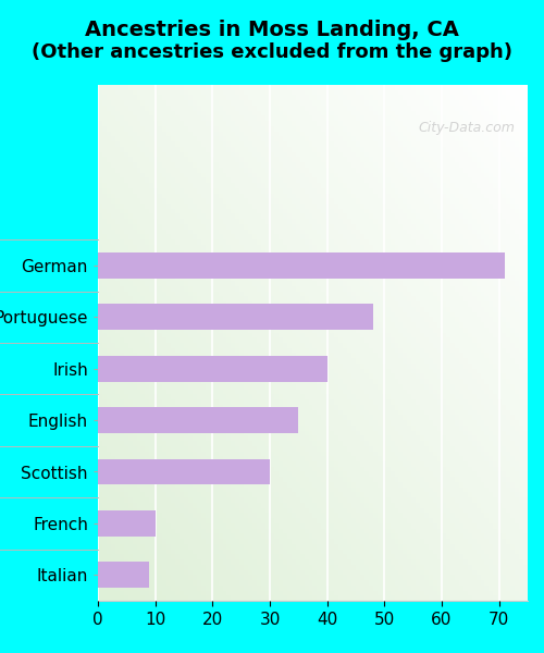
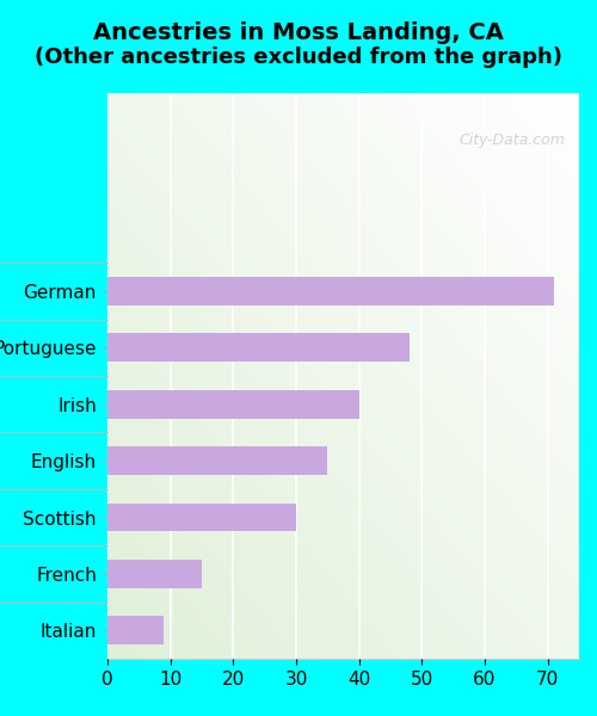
French: 10 -> 15
